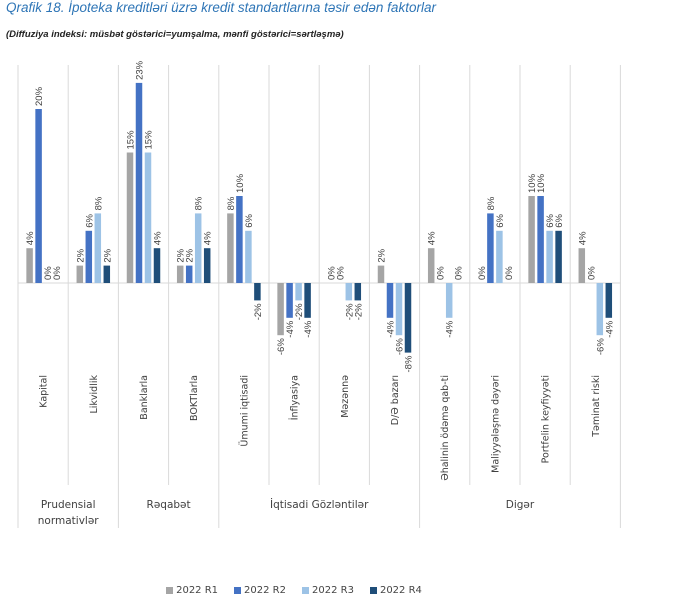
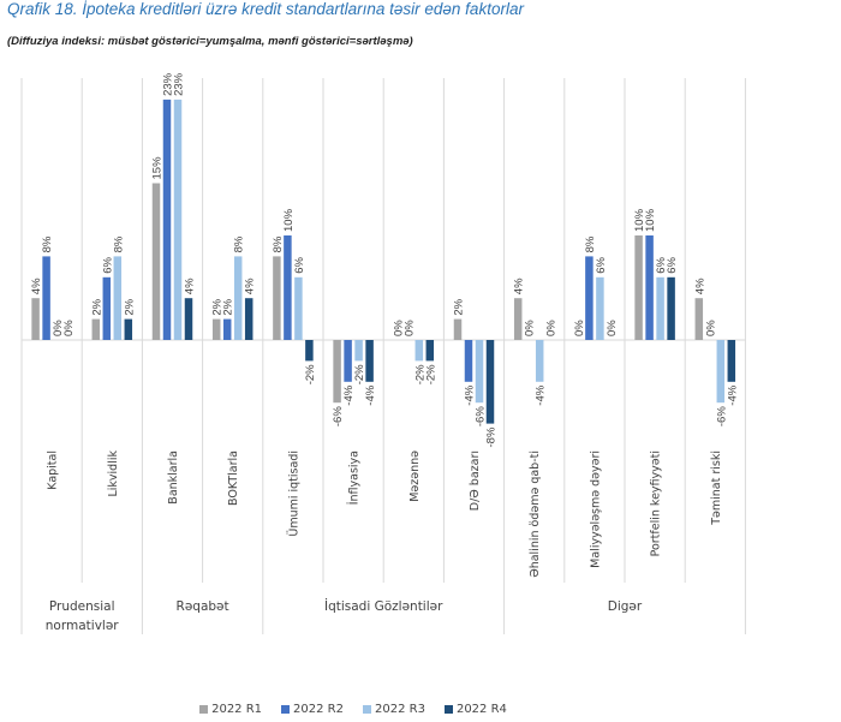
2022 R2/Kapital: 20% -> 8%
2022 R3/Banklarla: 15% -> 23%
